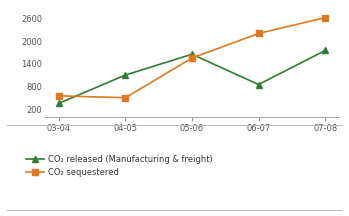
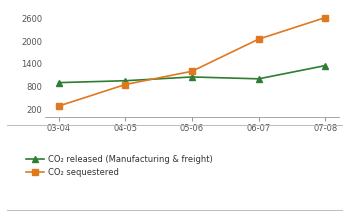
CO₂ released (Manufacturing & freight)/03-04: 350 -> 900
CO₂ sequestered/03-04: 550 -> 280
CO₂ released (Manufacturing & freight)/04-05: 1100 -> 950
CO₂ sequestered/04-05: 500 -> 850
CO₂ released (Manufacturing & freight)/05-06: 1650 -> 1050
CO₂ sequestered/05-06: 1550 -> 1200
CO₂ released (Manufacturing & freight)/06-07: 850 -> 1000
CO₂ sequestered/06-07: 2200 -> 2050
CO₂ released (Manufacturing & freight)/07-08: 1750 -> 1350
